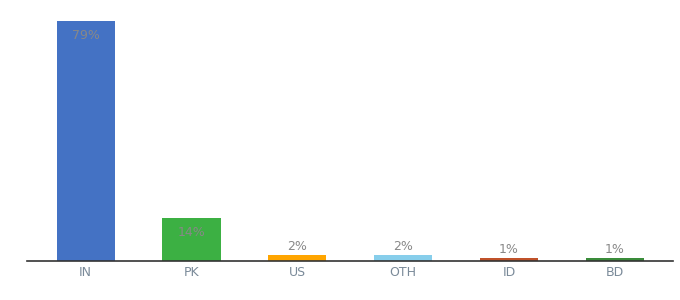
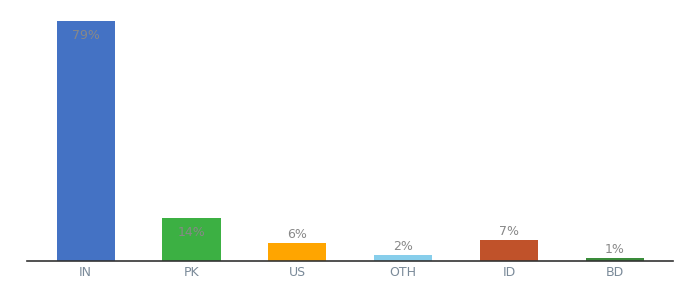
US: 2% -> 6%
ID: 1% -> 7%
